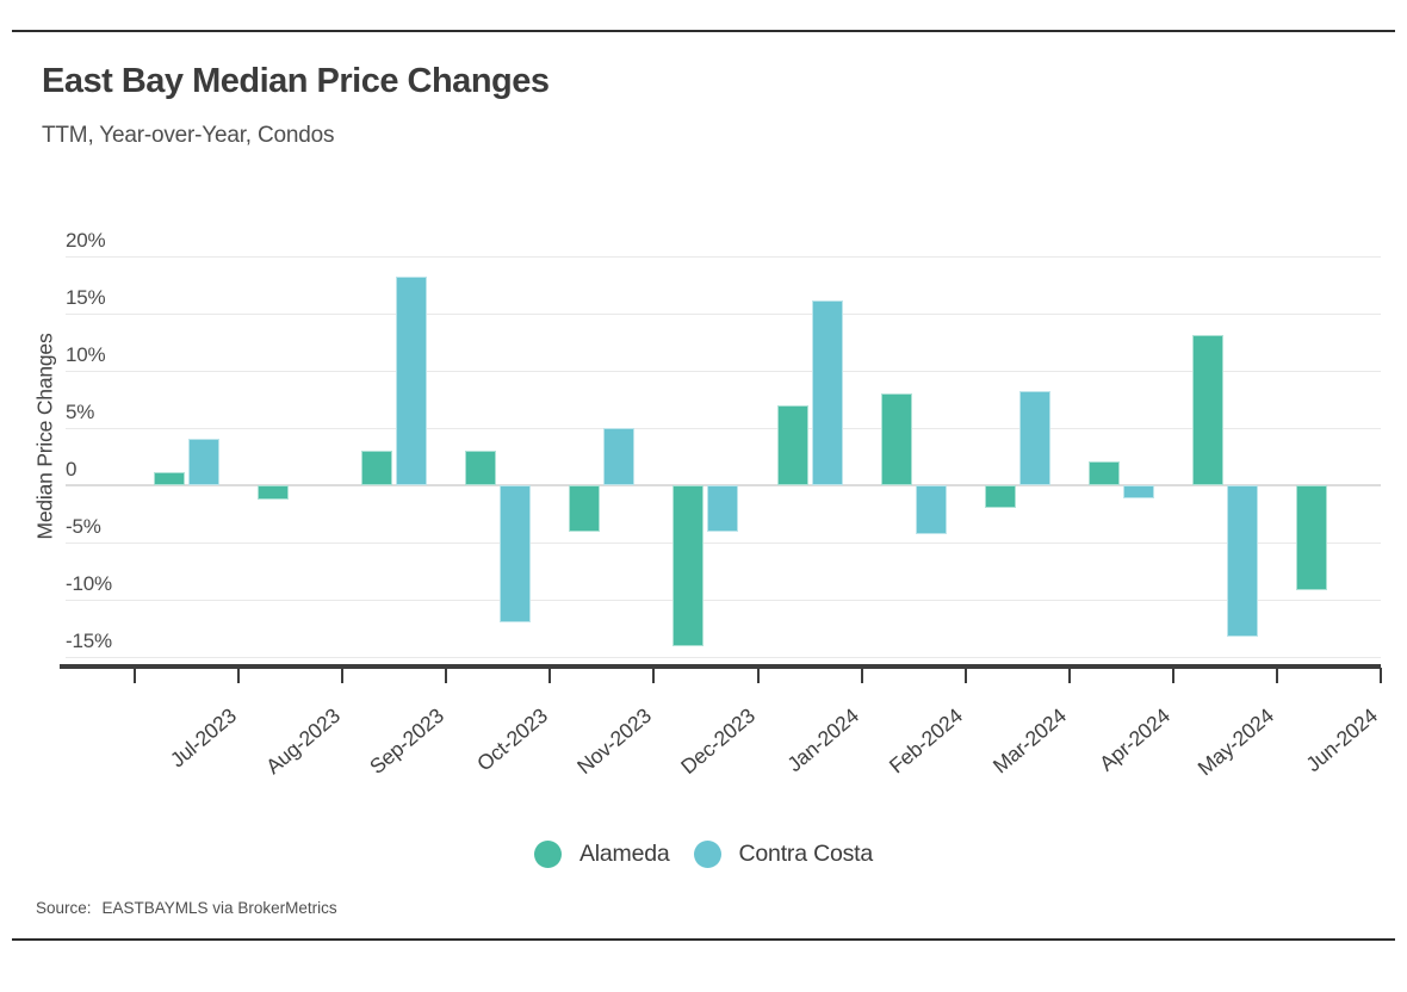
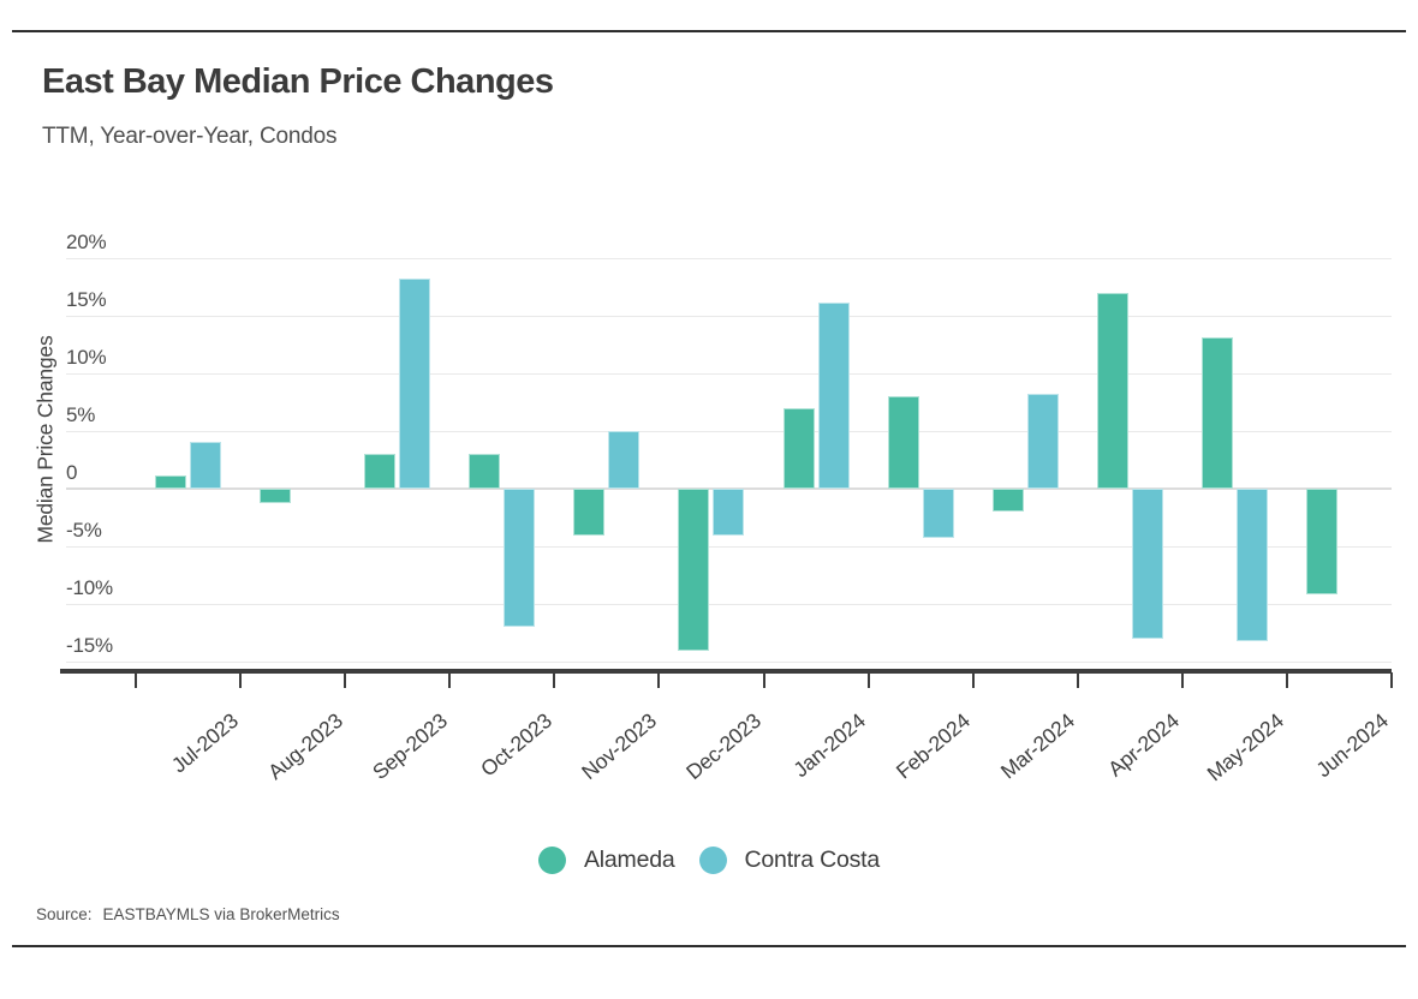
Alameda/Apr-2024: 2% -> 17%
Contra Costa/Apr-2024: -1% -> -13%
